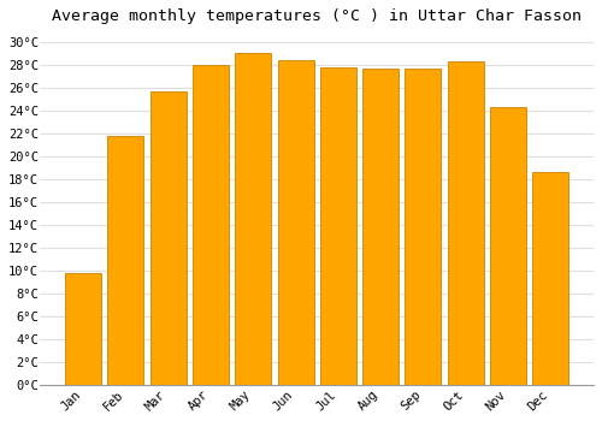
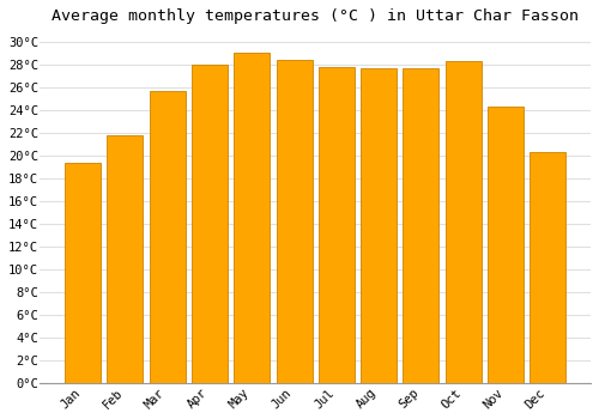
Jan: 9.8°C -> 19.3°C
Dec: 18.6°C -> 20.3°C
